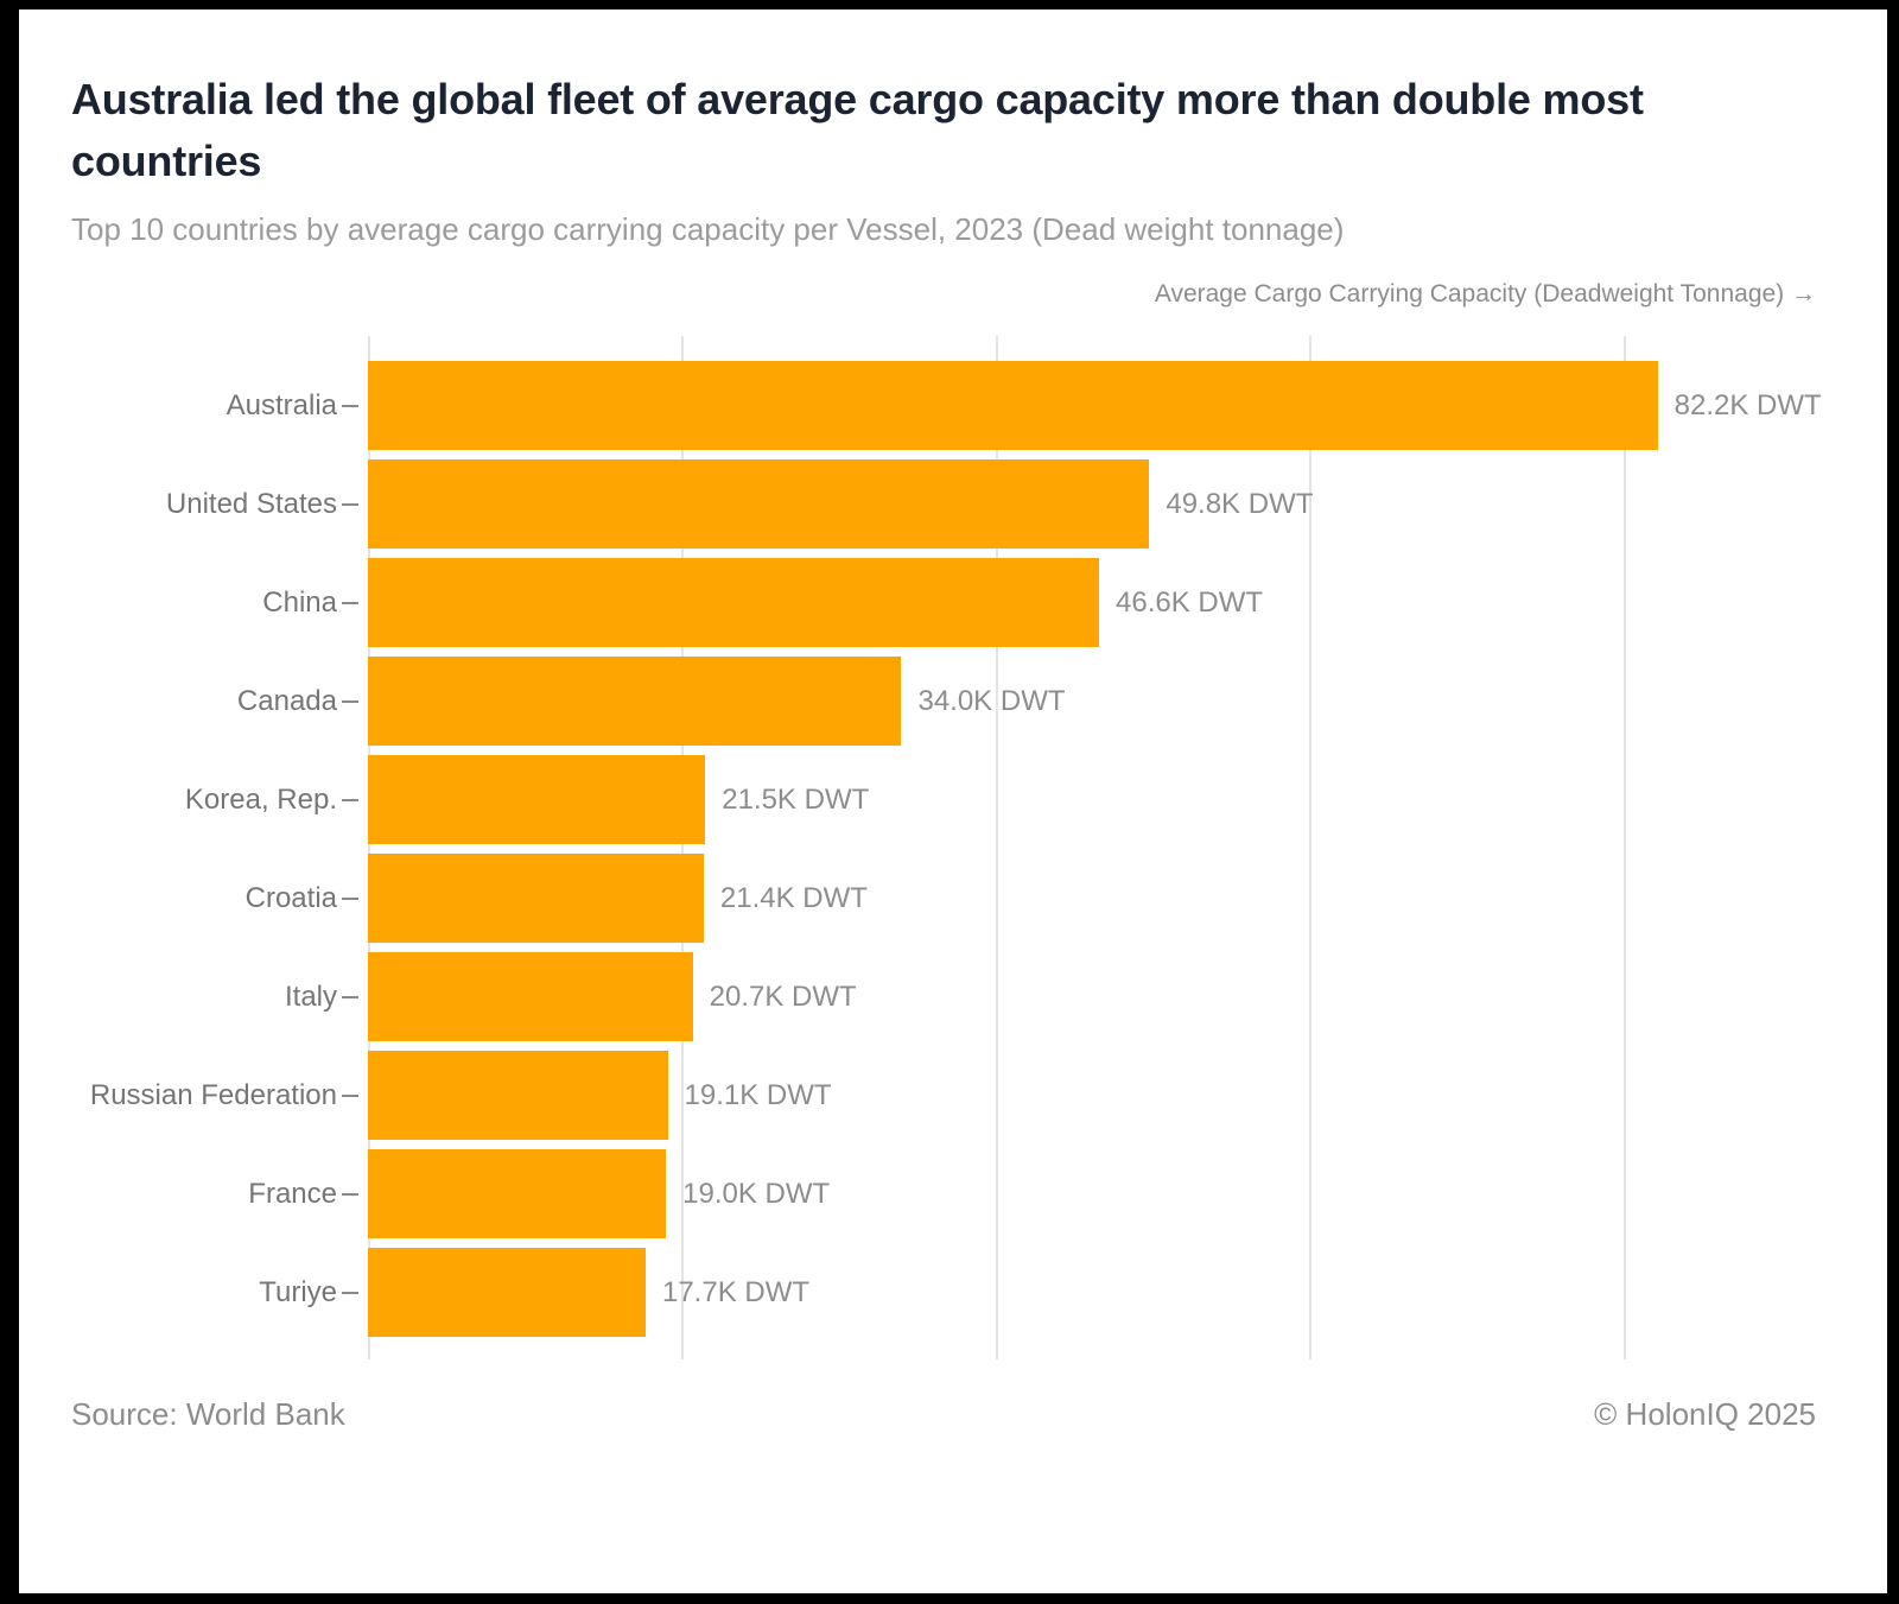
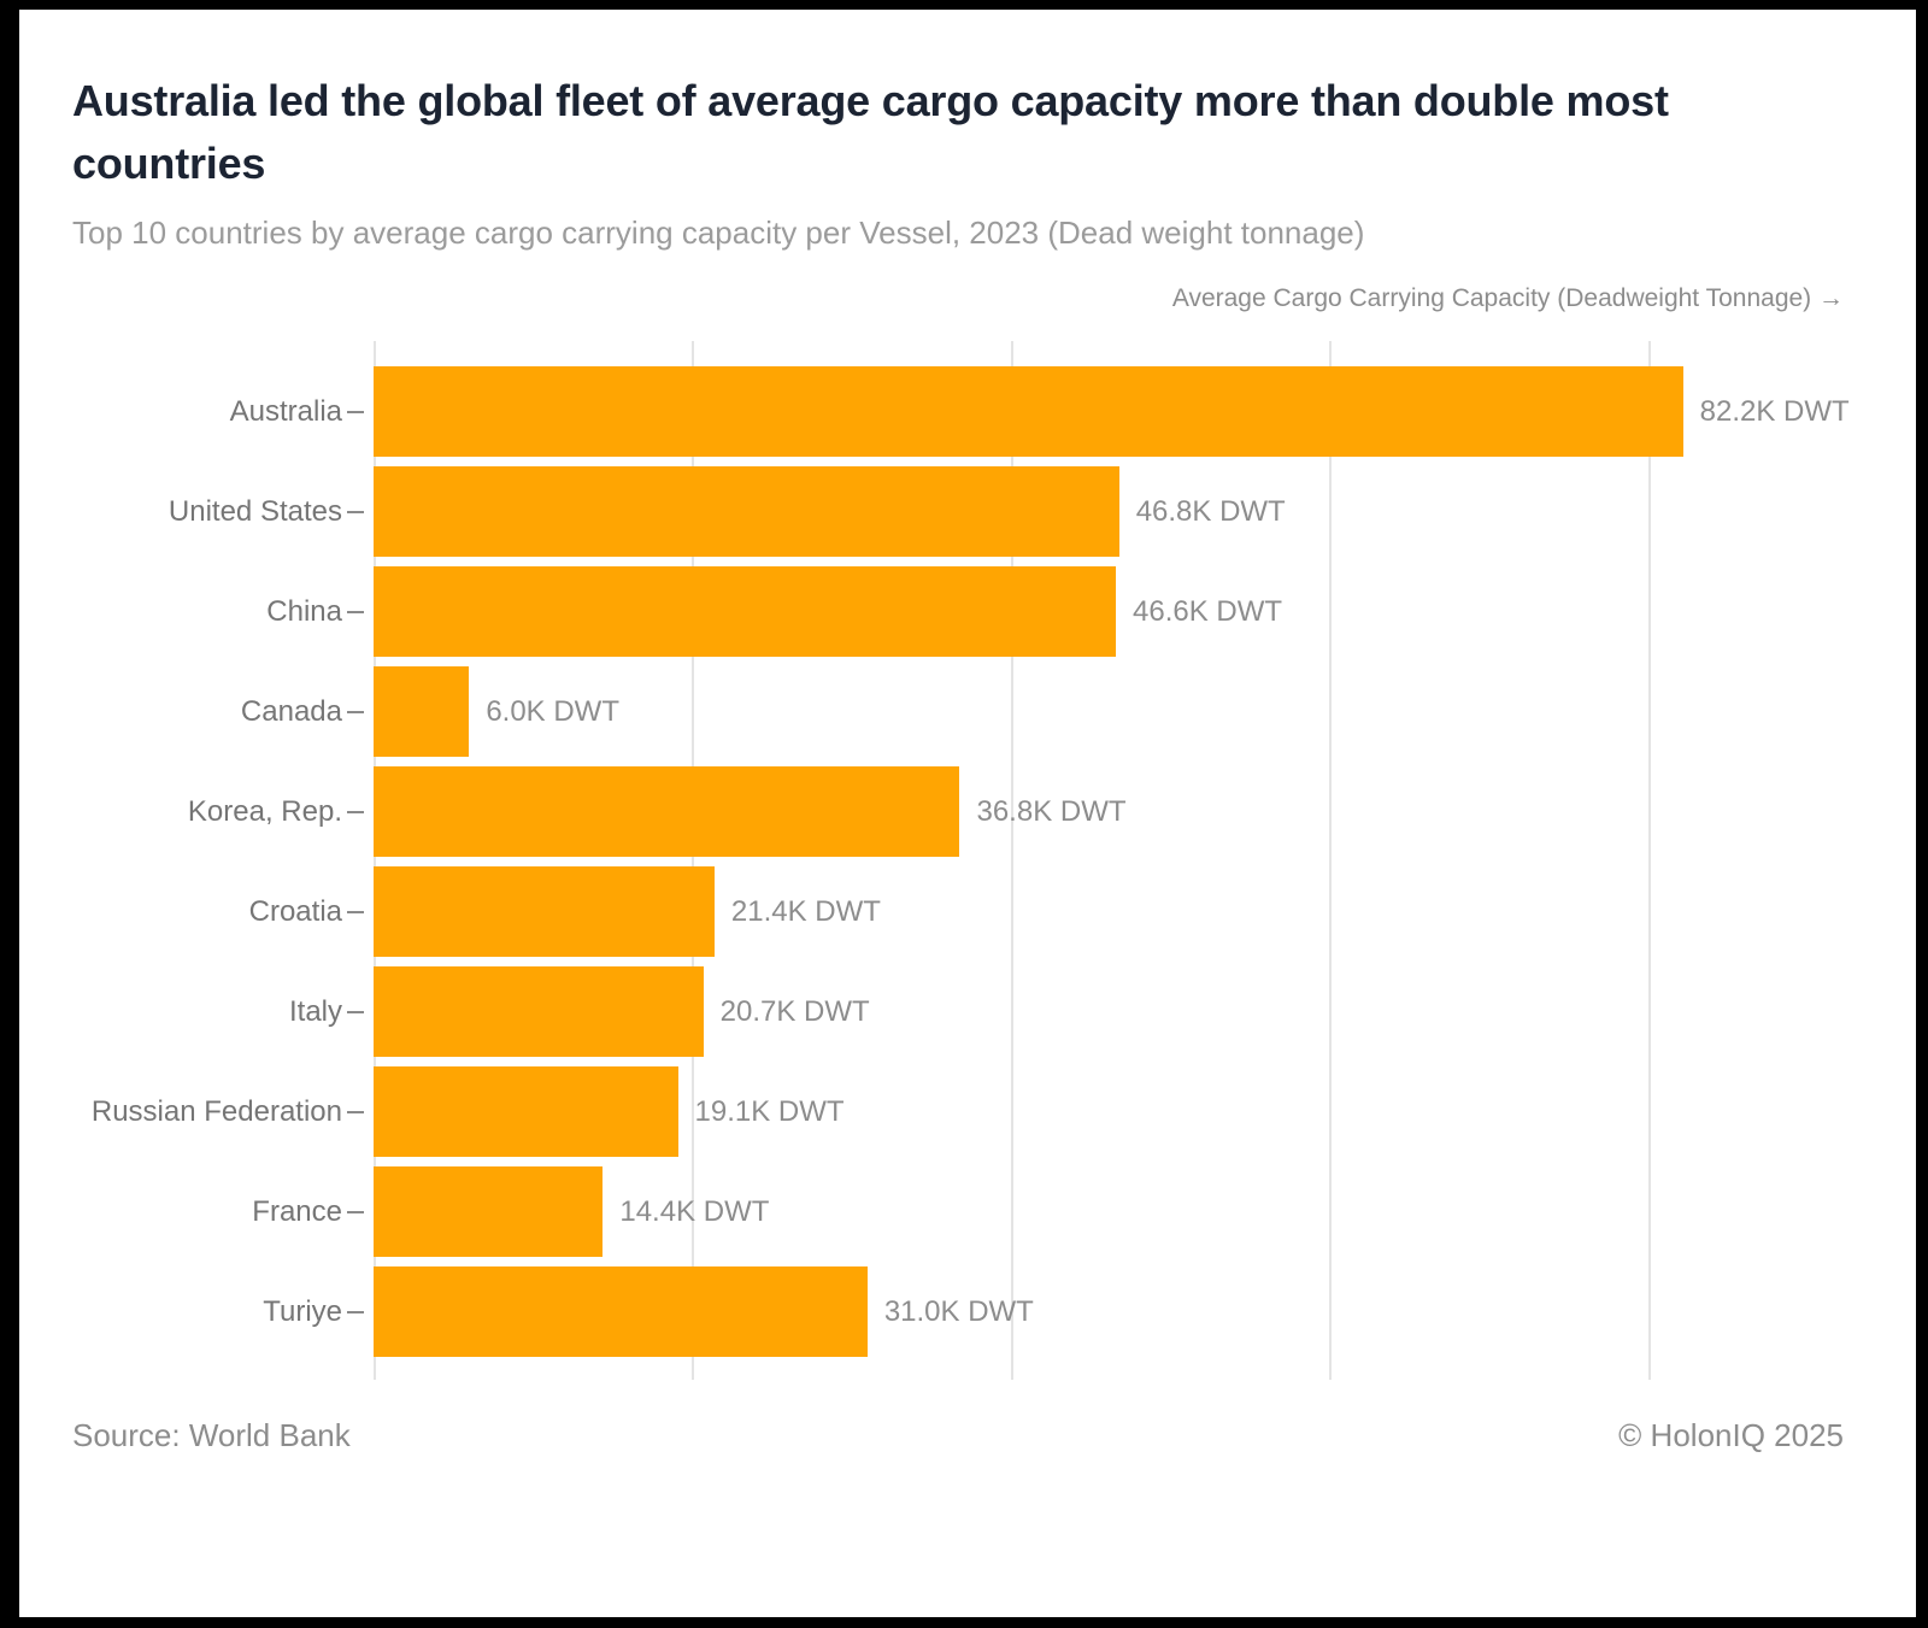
United States: 49.8K -> 46.8K
Canada: 34.0K -> 6.0K
Korea, Rep.: 21.5K -> 36.8K
France: 19.0K -> 14.4K
Turiye: 17.7K -> 31.0K
